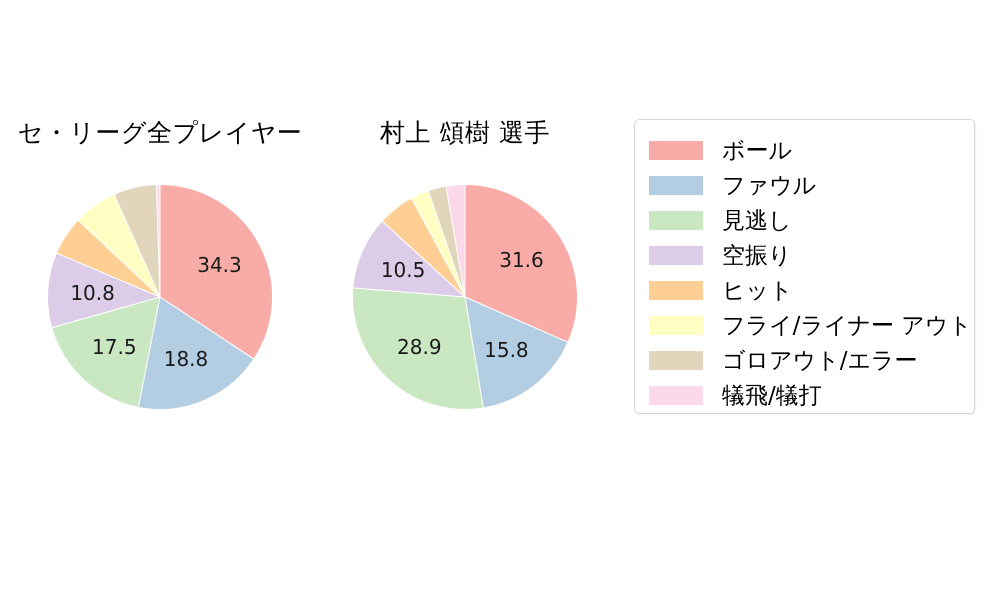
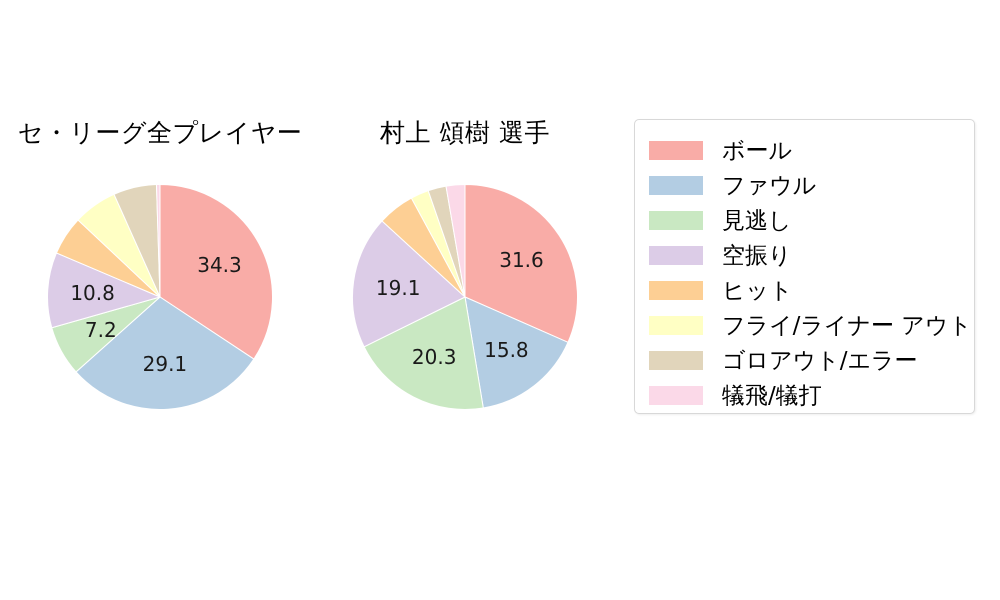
セ・リーグ全プレイヤー/ファウル: 18.8 -> 29.1
セ・リーグ全プレイヤー/見逃し: 17.5 -> 7.2
村上 頌樹 選手/見逃し: 28.9 -> 20.3
村上 頌樹 選手/空振り: 10.5 -> 19.1
